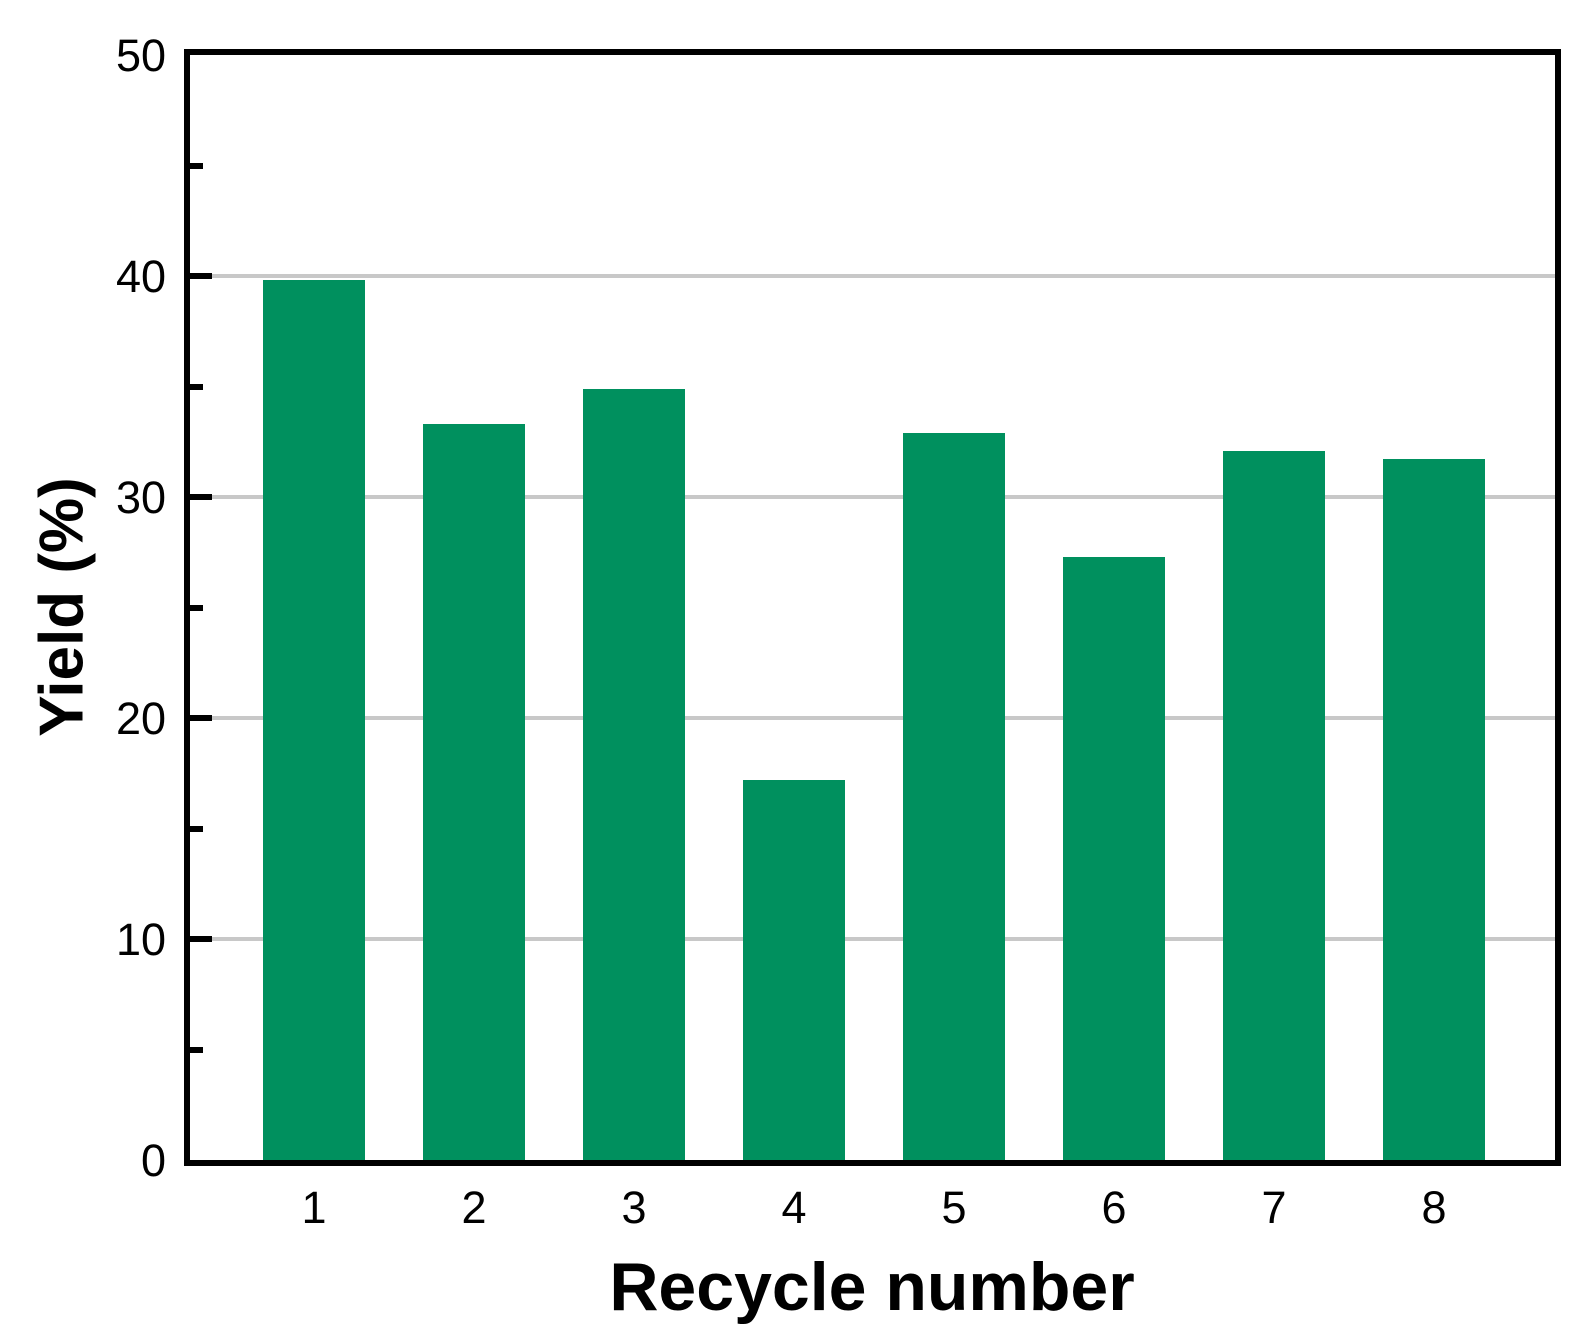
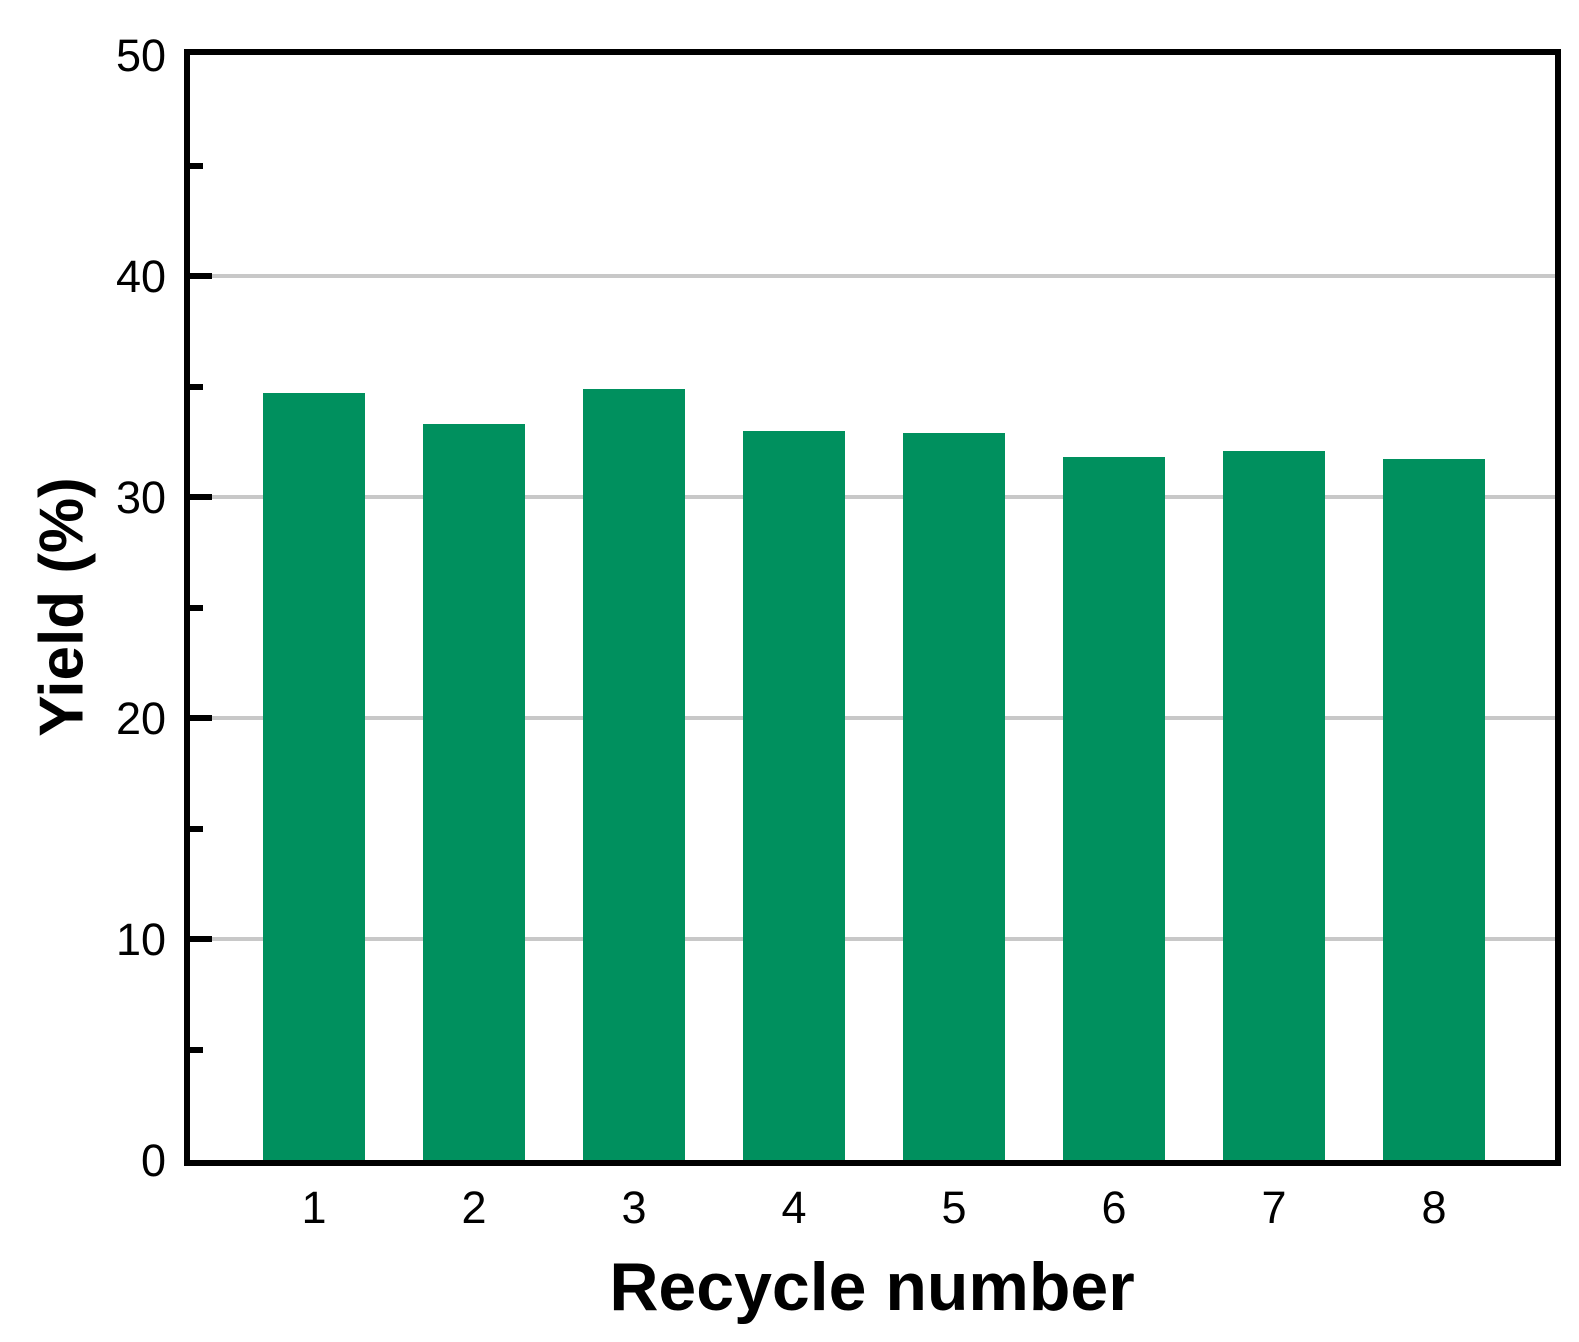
1: 39.8 -> 34.7
4: 17.2 -> 33.0
6: 27.3 -> 31.8
